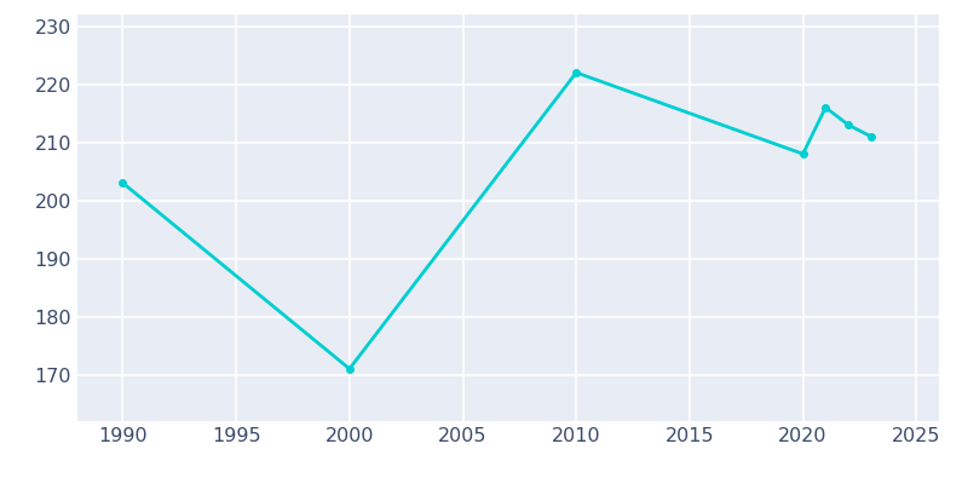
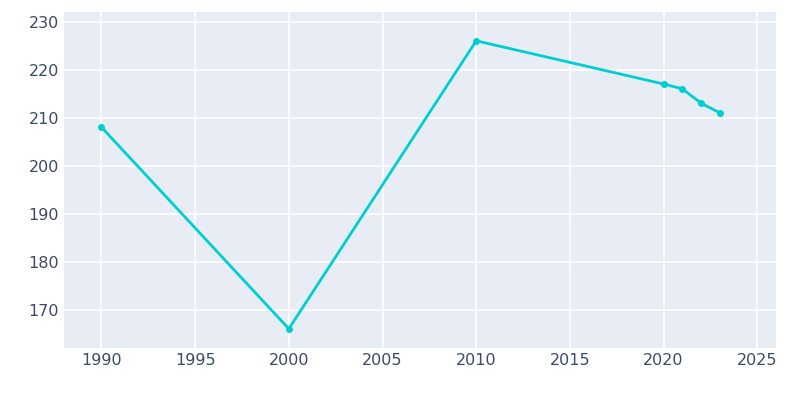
1990: 203 -> 208
2000: 171 -> 166
2010: 222 -> 226
2020: 208 -> 217
